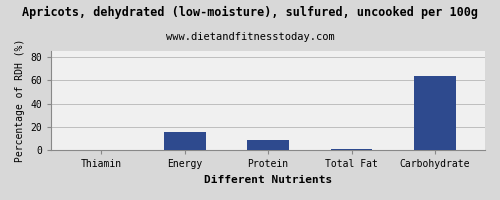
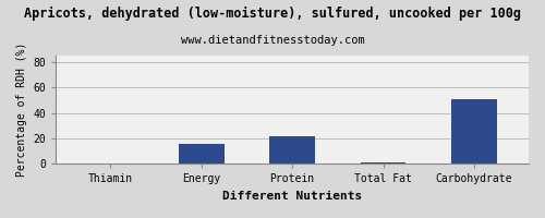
Protein: 9 -> 22
Carbohydrate: 64 -> 51
